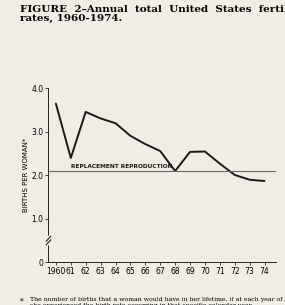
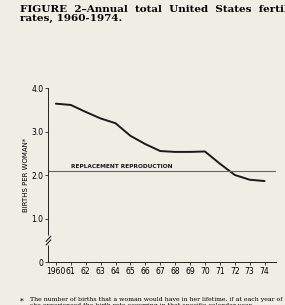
61: 2.40 -> 3.62
68: 2.10 -> 2.54
